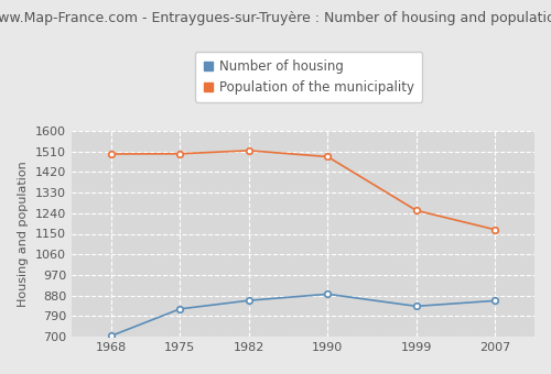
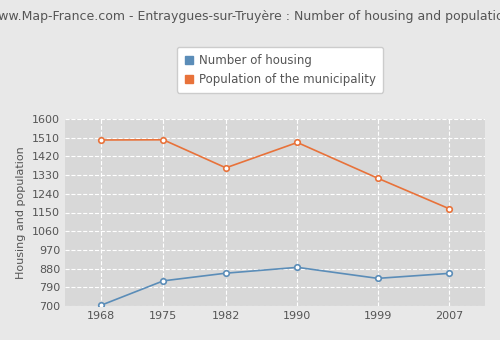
Population of the municipality/1982: 1514 -> 1365
Population of the municipality/1999: 1252 -> 1315
